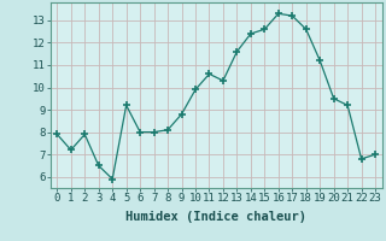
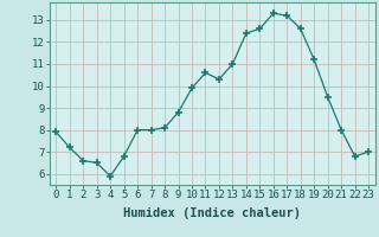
2: 7.9 -> 6.6
5: 9.2 -> 6.8
13: 11.6 -> 11.0
21: 9.2 -> 8.0
